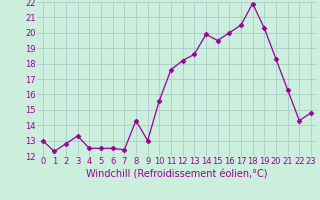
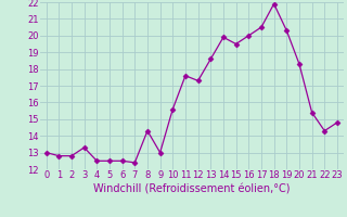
1: 12.3 -> 12.8
12: 18.2 -> 17.3
21: 16.3 -> 15.4
